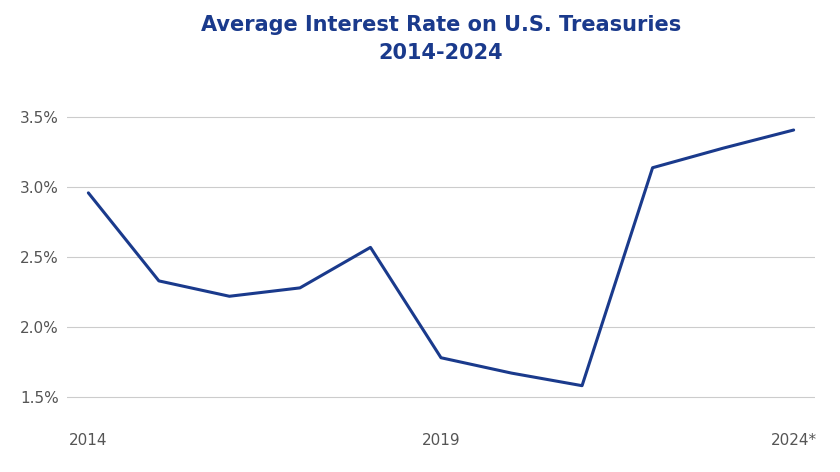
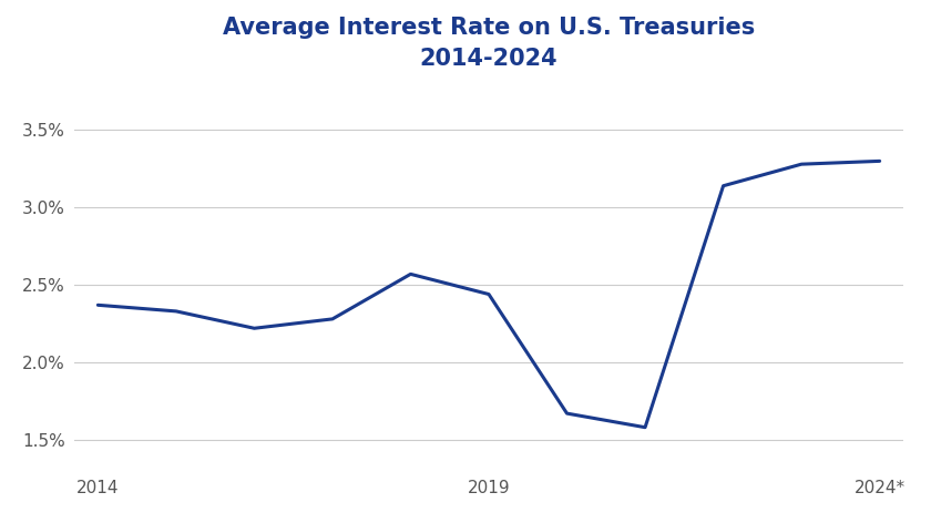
2014: 2.96% -> 2.37%
2019: 1.78% -> 2.44%
2024*: 3.41% -> 3.30%
